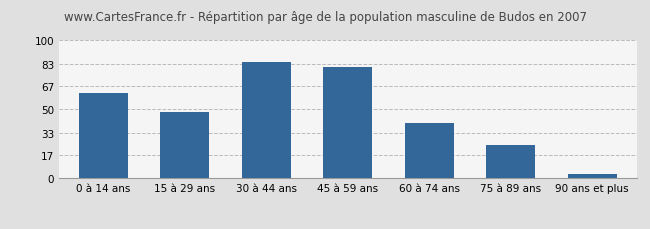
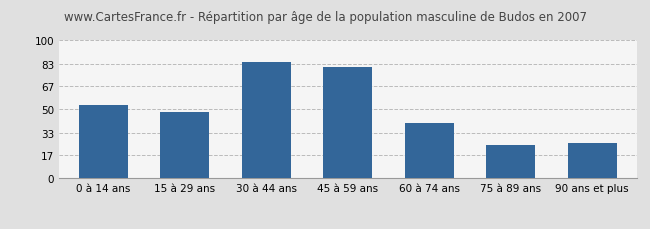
0 à 14 ans: 62 -> 53
90 ans et plus: 3 -> 26
